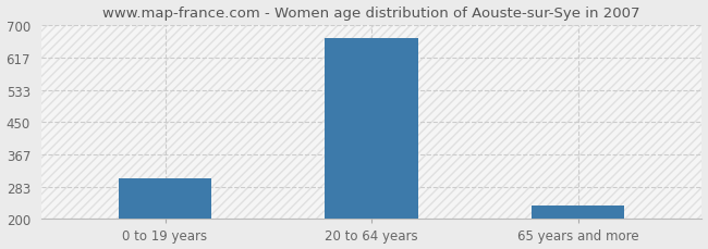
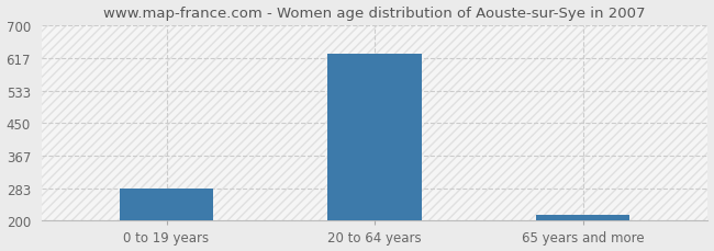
0 to 19 years: 305 -> 283
20 to 64 years: 665 -> 628
65 years and more: 235 -> 215
